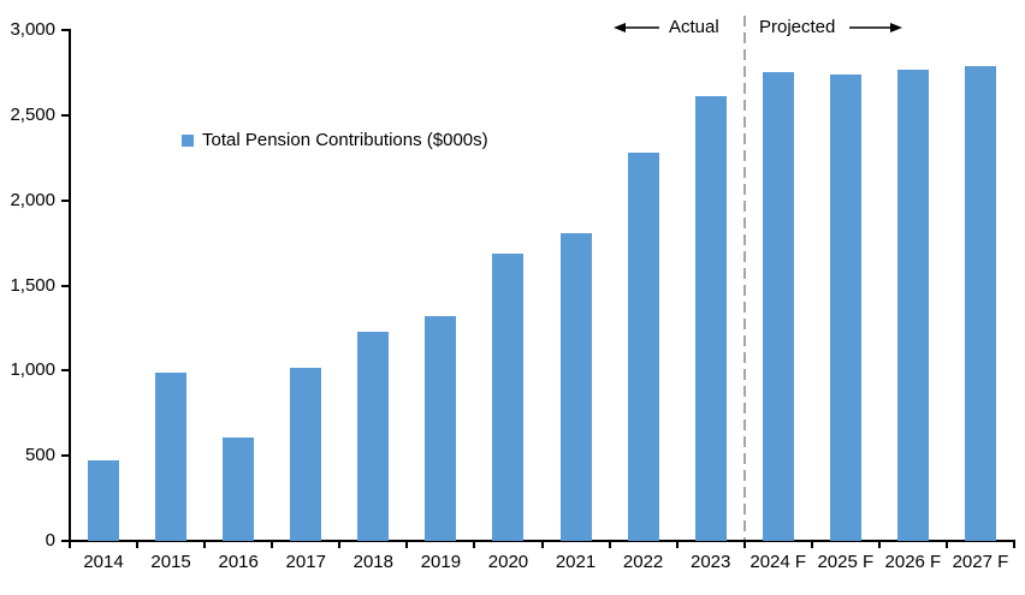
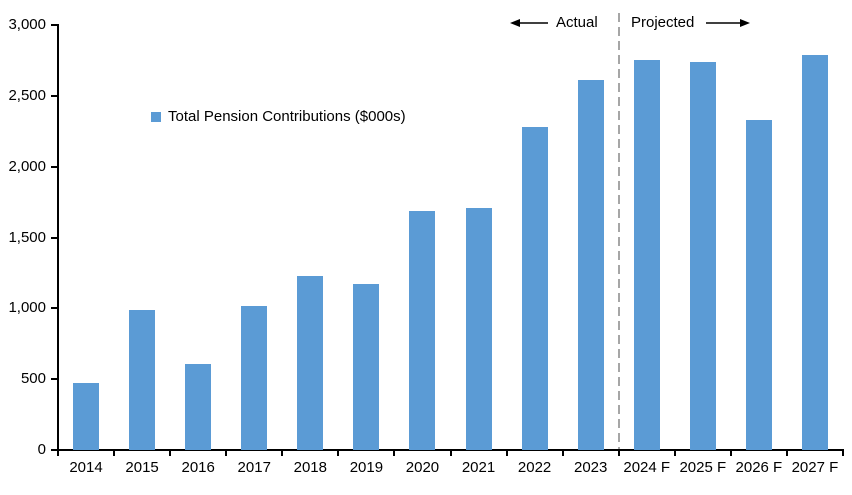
2019: 1320 -> 1170
2021: 1810 -> 1710
2026 F: 2770 -> 2330
